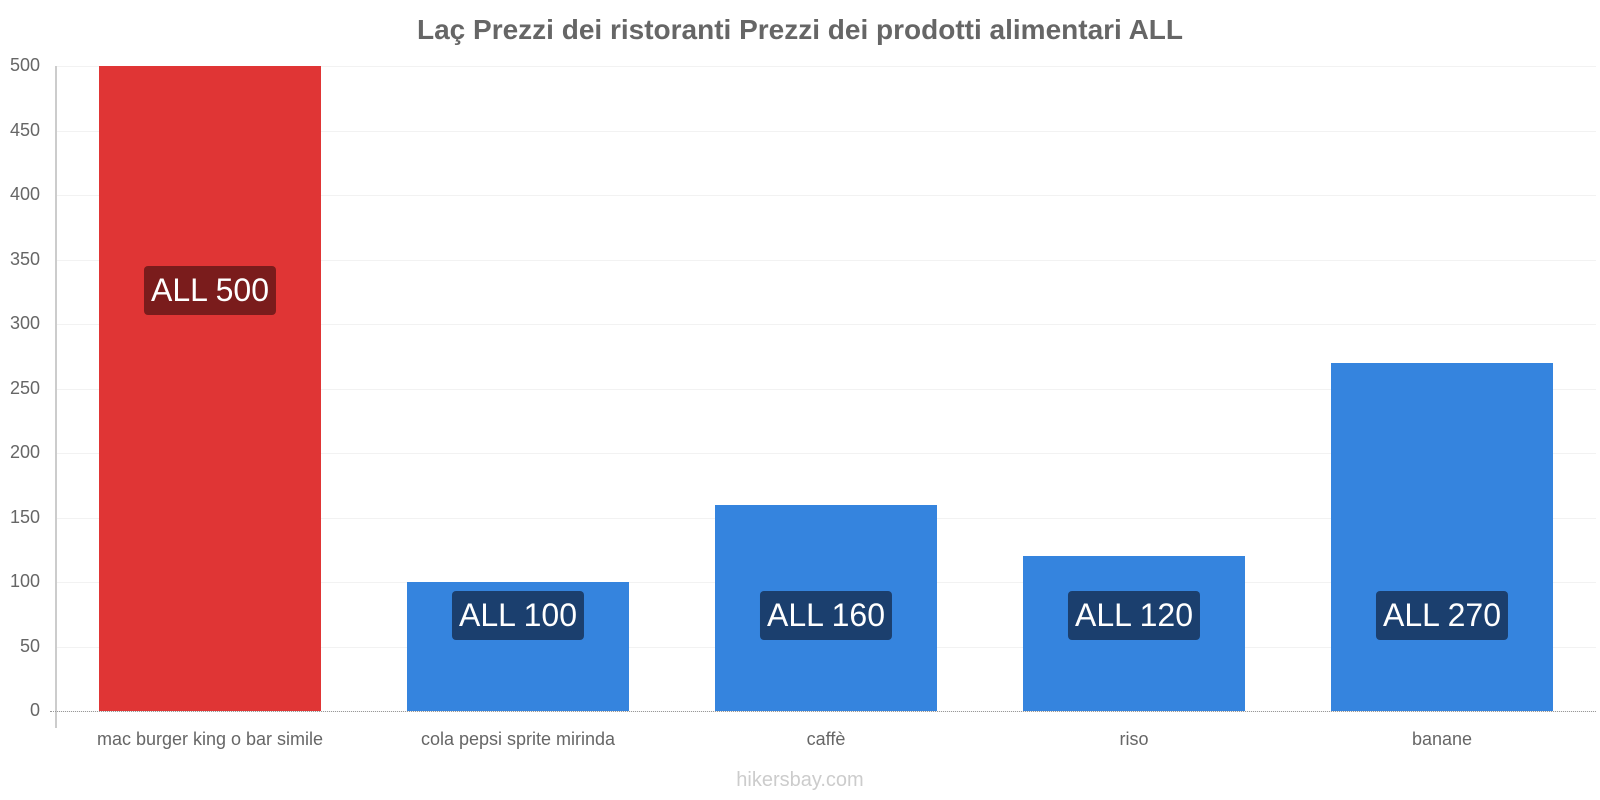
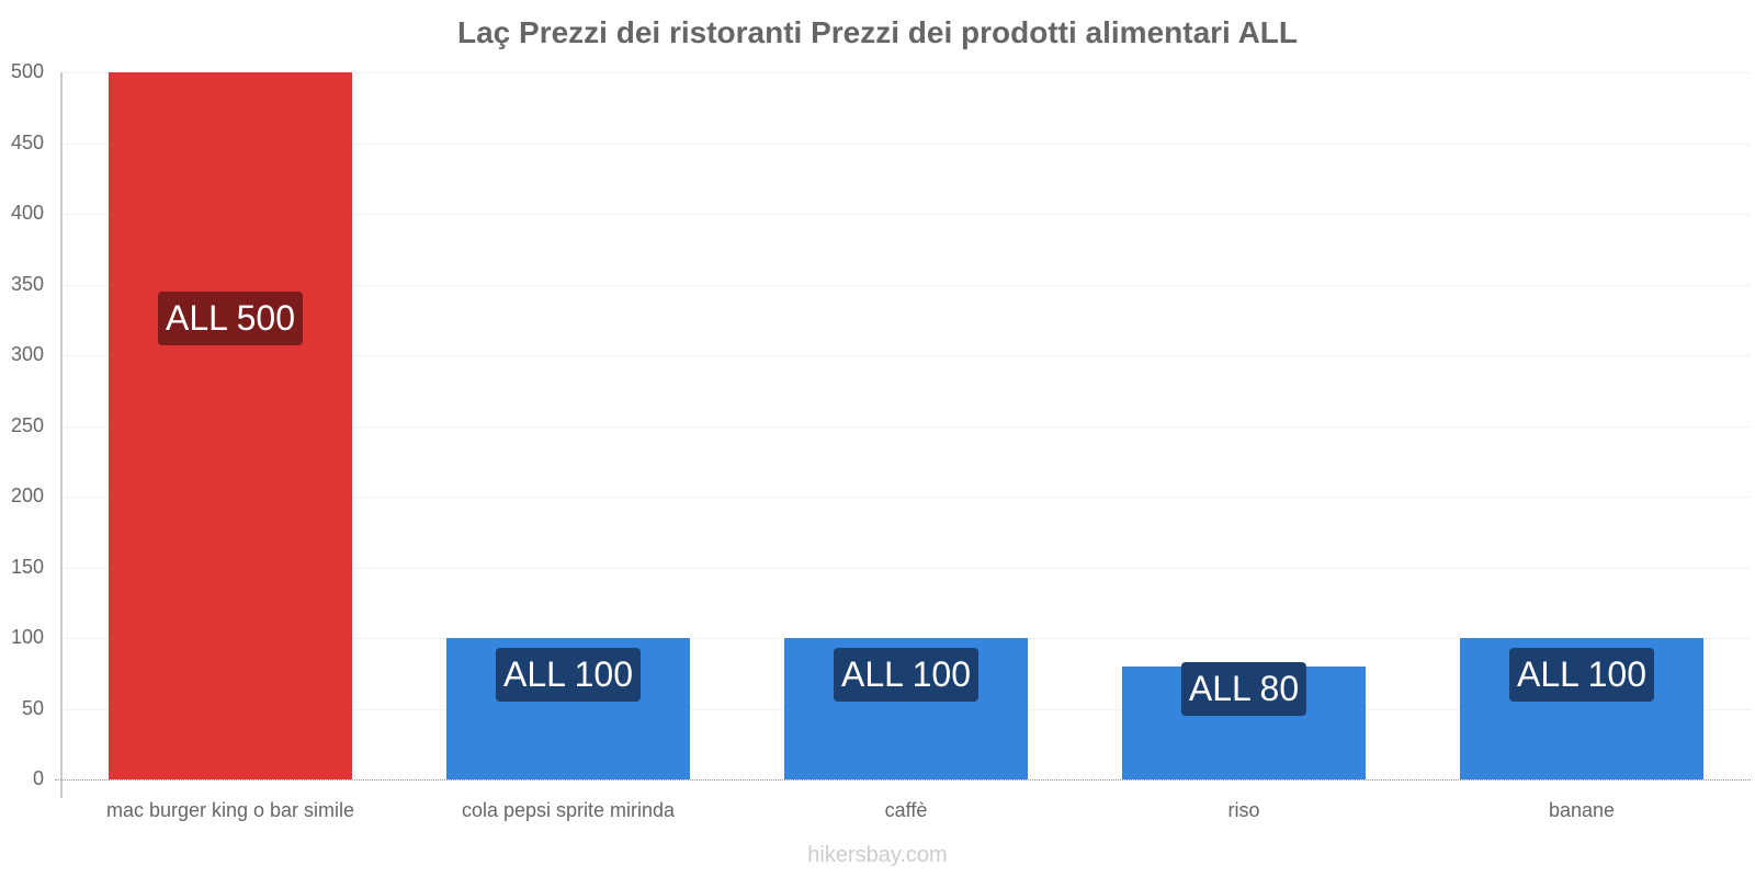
caffè: 160 -> 100
riso: 120 -> 80
banane: 270 -> 100
